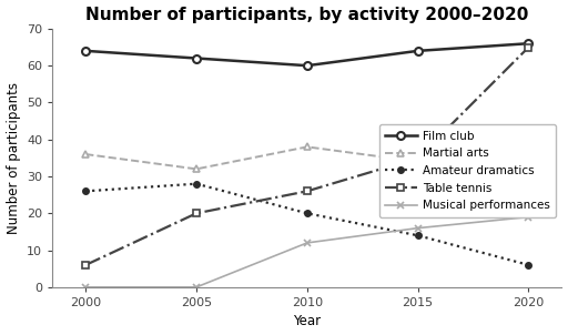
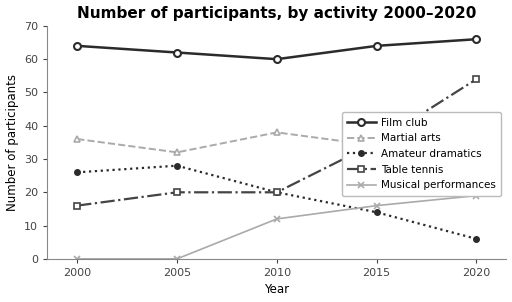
Table tennis/2000: 6 -> 16
Table tennis/2010: 26 -> 20
Table tennis/2020: 65 -> 54
